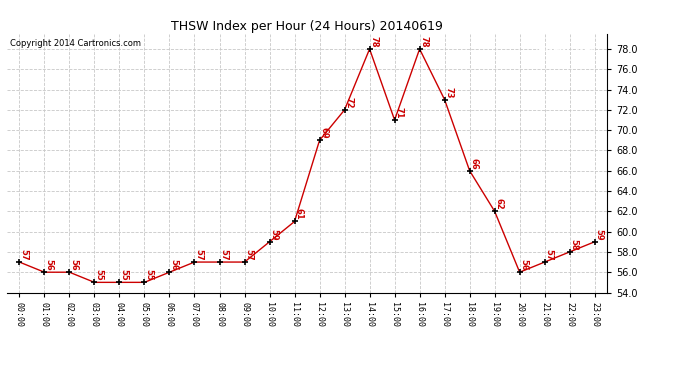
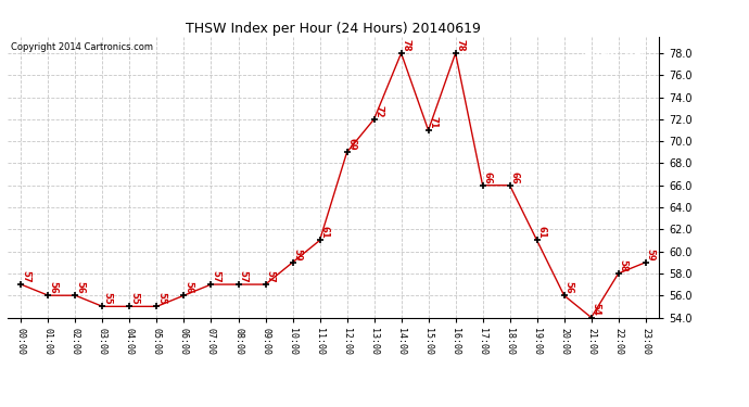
17:00: 73 -> 66
19:00: 62 -> 61
21:00: 57 -> 54
